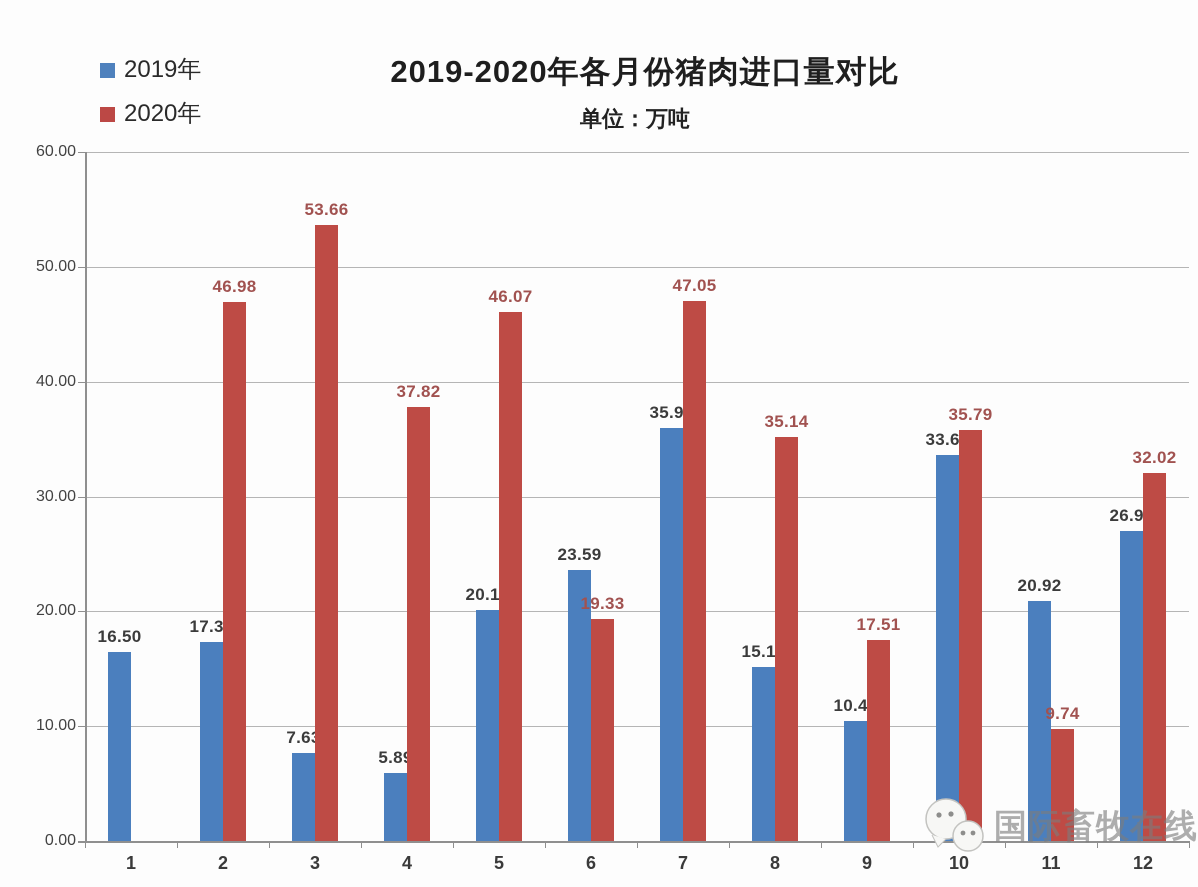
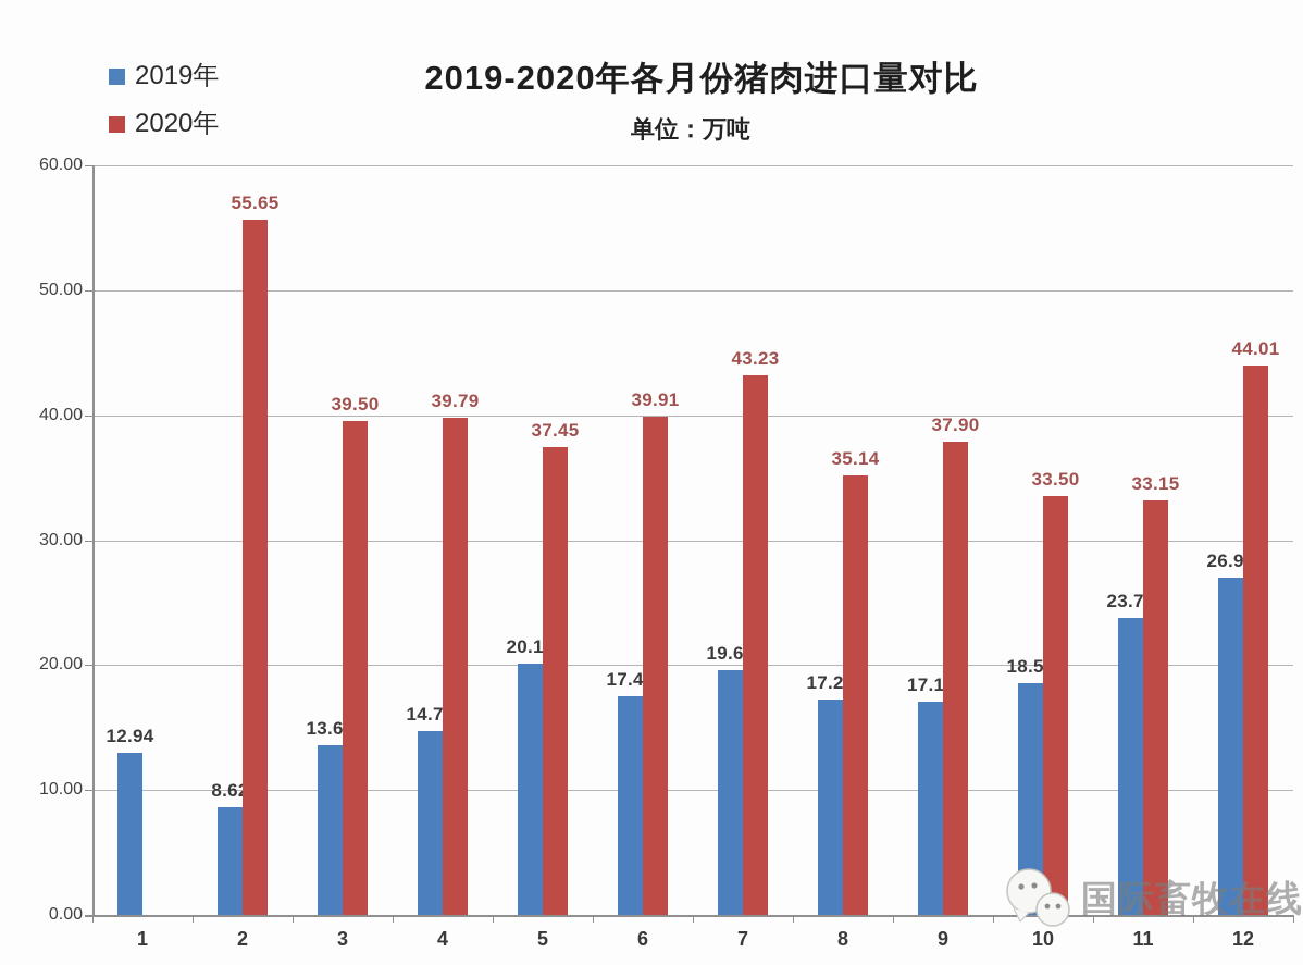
2019年/1: 16.50 -> 12.94
2019年/2: 17.33 -> 8.62
2020年/2: 46.98 -> 55.65
2019年/3: 7.63 -> 13.60
2020年/3: 53.66 -> 39.50
2019年/4: 5.89 -> 14.74
2020年/4: 37.82 -> 39.79
2020年/5: 46.07 -> 37.45
2019年/6: 23.59 -> 17.47
2020年/6: 19.33 -> 39.91
2019年/7: 35.99 -> 19.63
2020年/7: 47.05 -> 43.23
2019年/8: 15.14 -> 17.26
2019年/9: 10.42 -> 17.11
2020年/9: 17.51 -> 37.90
2019年/10: 33.65 -> 18.56
2020年/10: 35.79 -> 33.50
2019年/11: 20.92 -> 23.79
2020年/11: 9.74 -> 33.15
2020年/12: 32.02 -> 44.01
